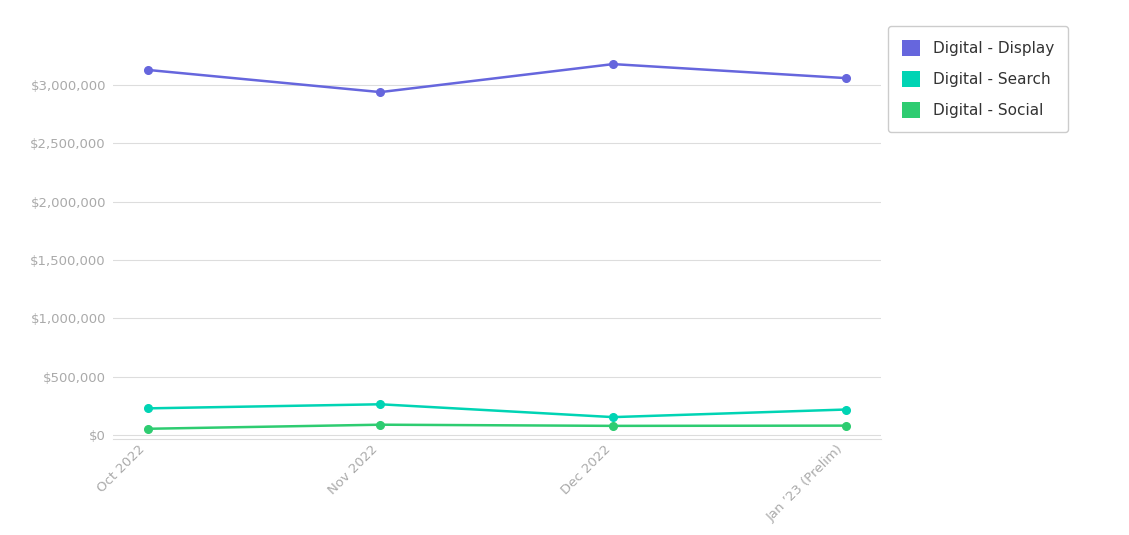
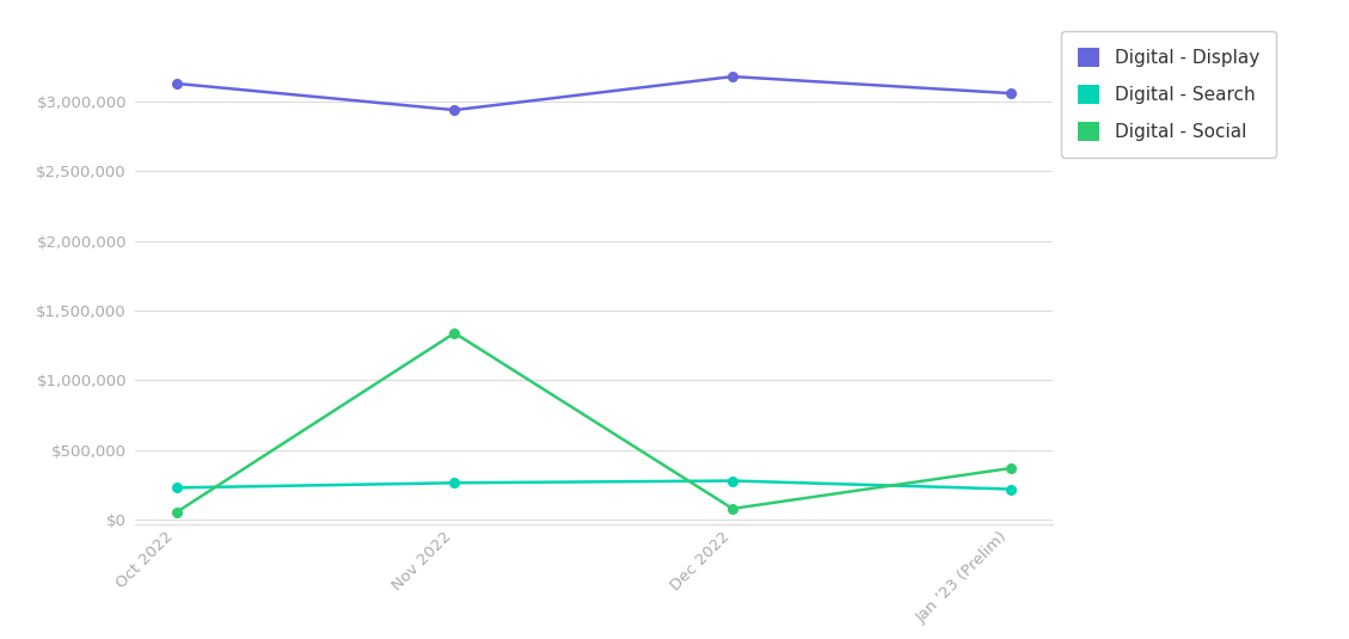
Digital - Social/Nov 2022: $90,000 -> $1,340,000
Digital - Search/Dec 2022: $160,000 -> $280,000
Digital - Social/Jan ’23 (Prelim): $80,000 -> $370,000
